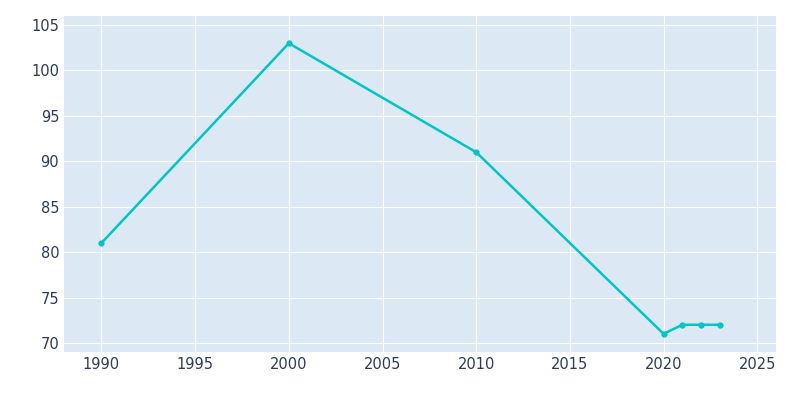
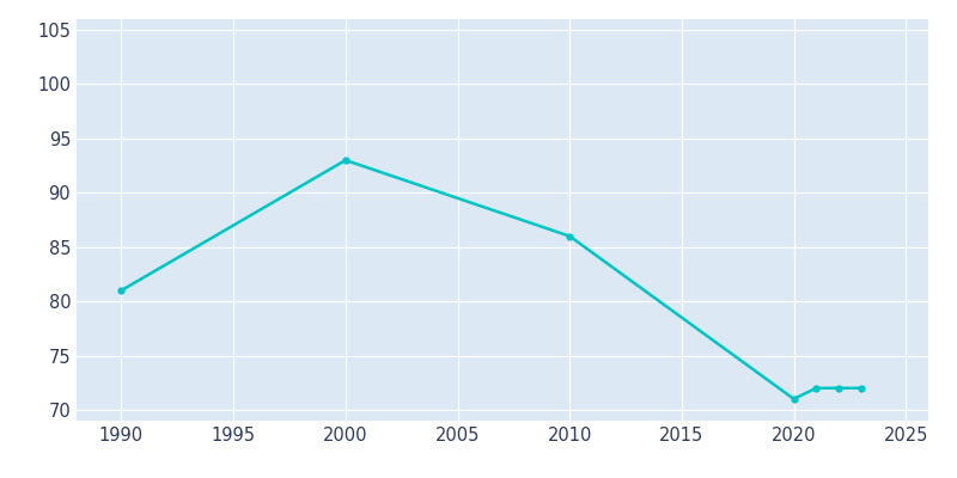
2000: 103 -> 93
2010: 91 -> 86
